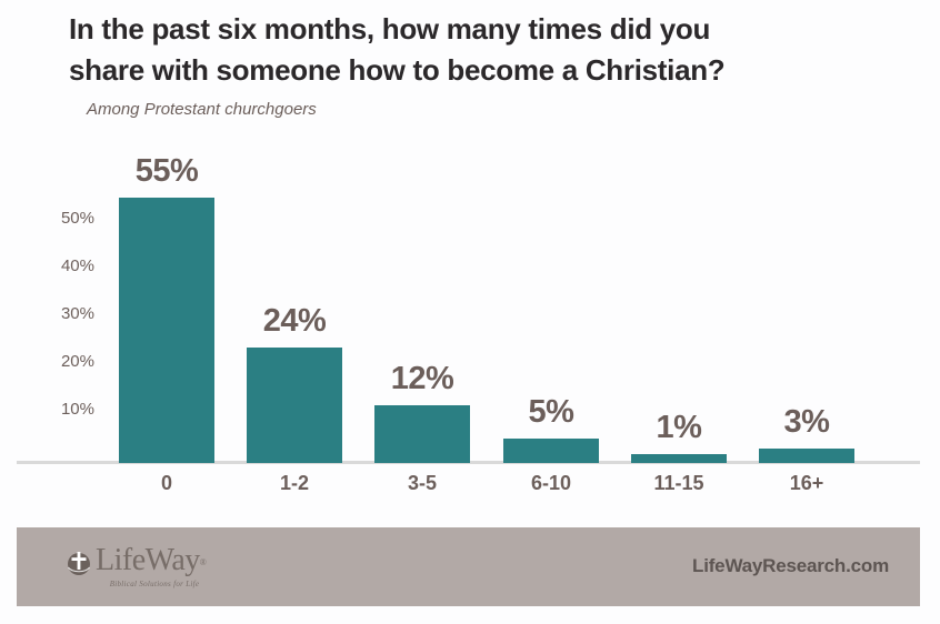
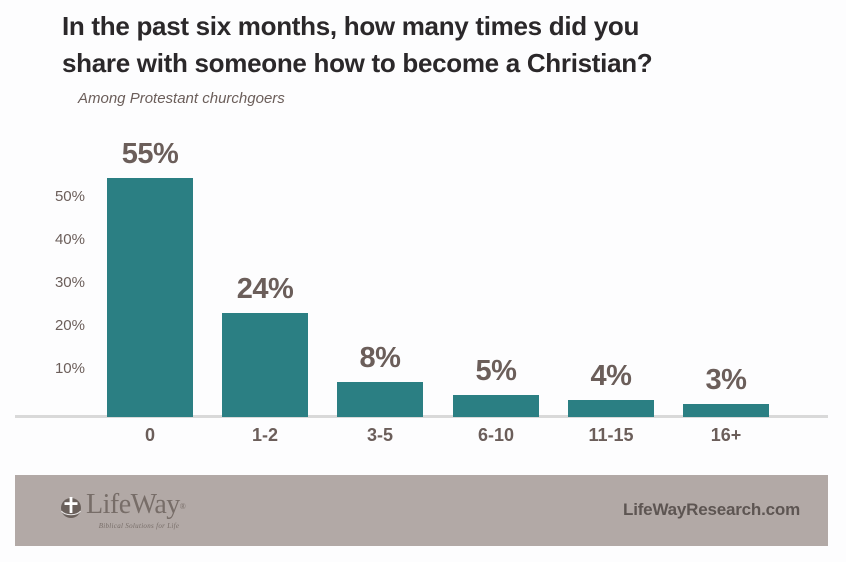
3-5: 12% -> 8%
11-15: 1% -> 4%
